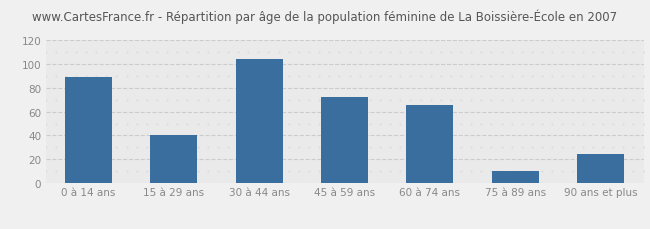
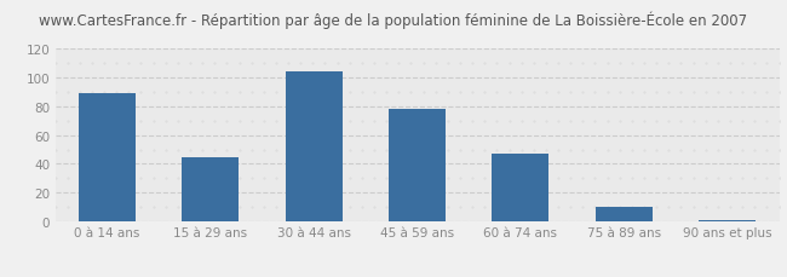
15 à 29 ans: 40 -> 45
45 à 59 ans: 72 -> 78
60 à 74 ans: 66 -> 47
90 ans et plus: 24 -> 1
